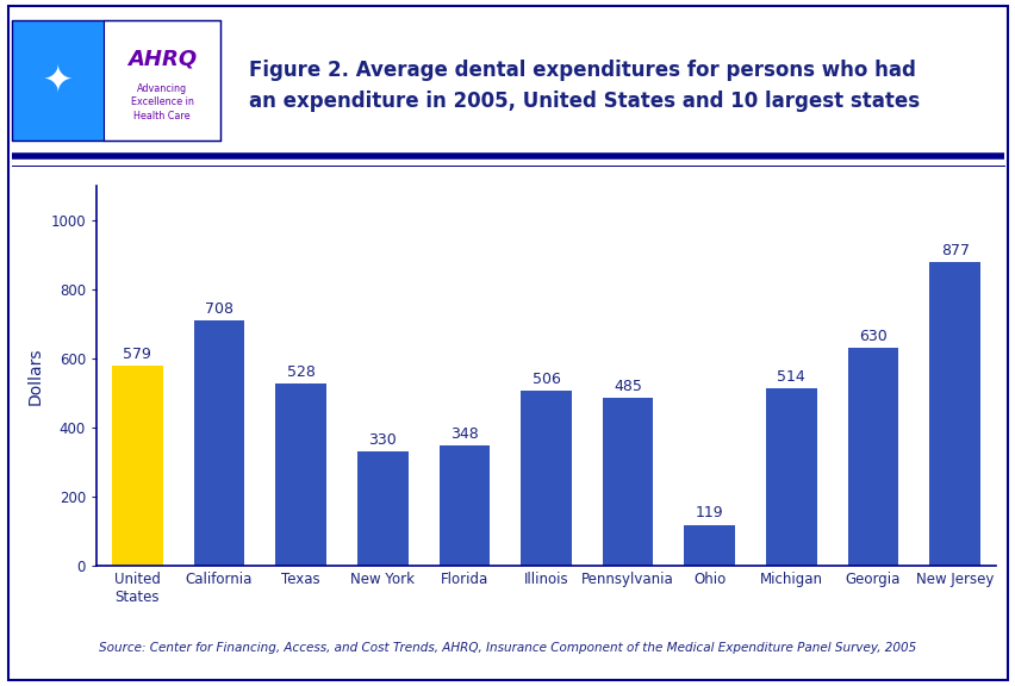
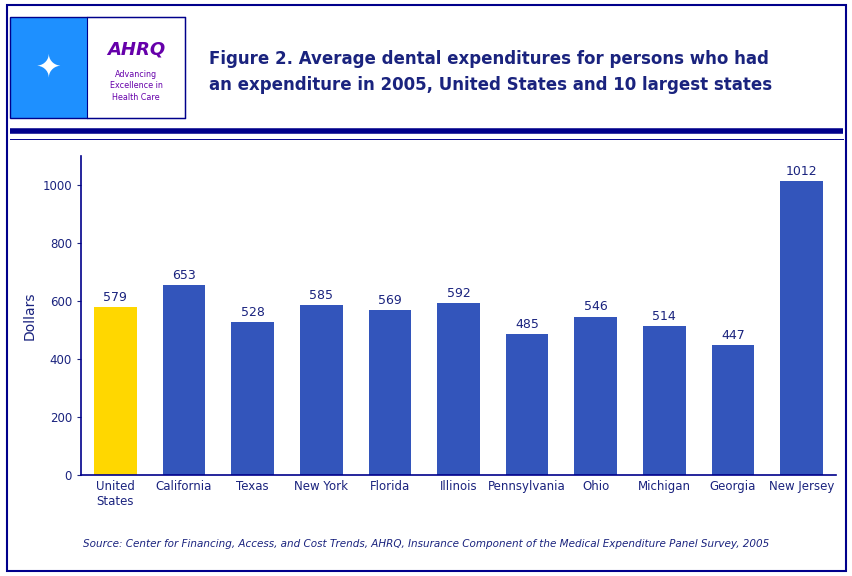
California: 708 -> 653
New York: 330 -> 585
Florida: 348 -> 569
Illinois: 506 -> 592
Ohio: 119 -> 546
Georgia: 630 -> 447
New Jersey: 877 -> 1012
